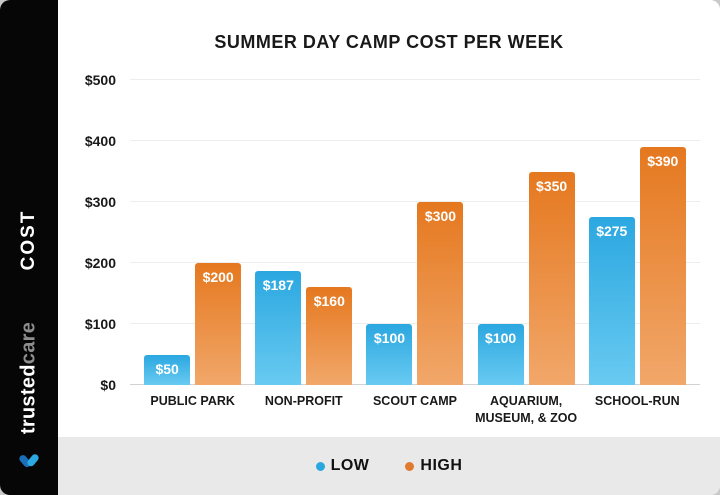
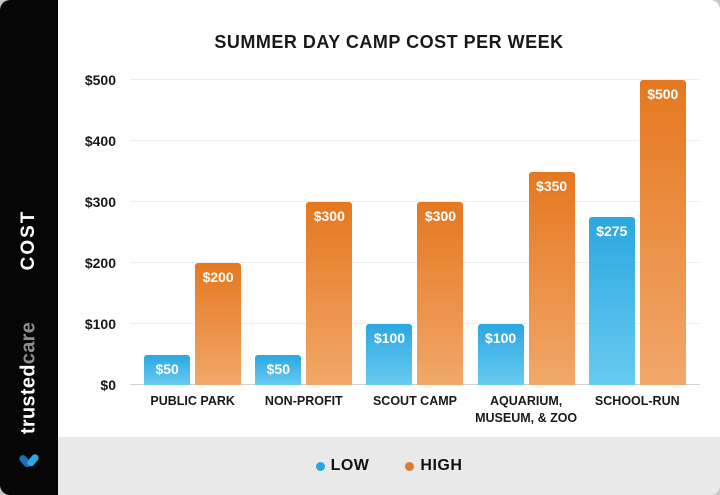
LOW/NON-PROFIT: $187 -> $50
HIGH/NON-PROFIT: $160 -> $300
HIGH/SCHOOL-RUN: $390 -> $500
